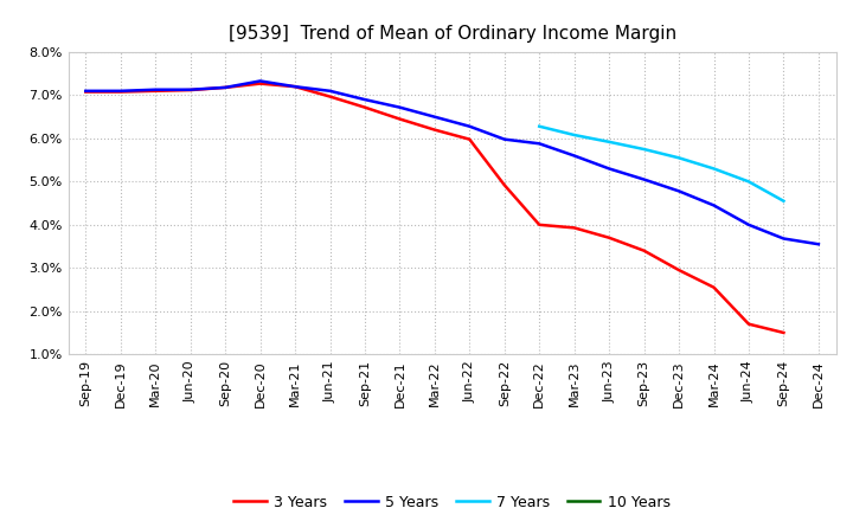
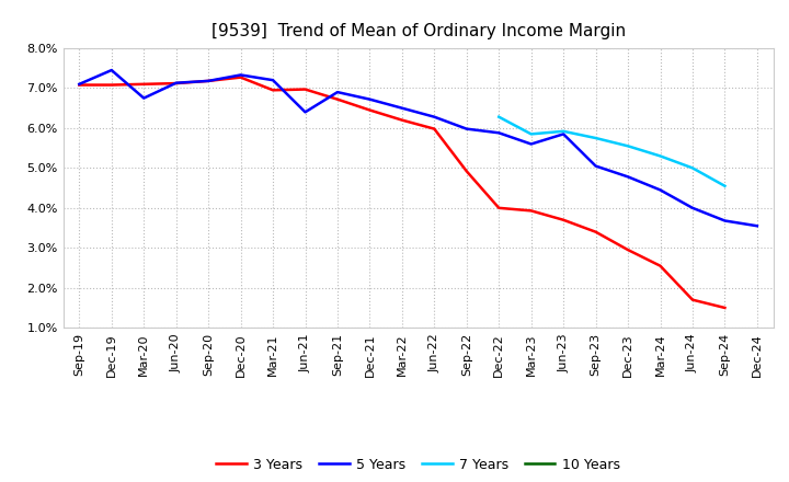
5 Years/Dec-19: 7.10% -> 7.45%
5 Years/Mar-20: 7.13% -> 6.75%
3 Years/Mar-21: 7.20% -> 6.95%
5 Years/Jun-21: 7.10% -> 6.40%
7 Years/Mar-23: 6.08% -> 5.85%
5 Years/Jun-23: 5.30% -> 5.85%
